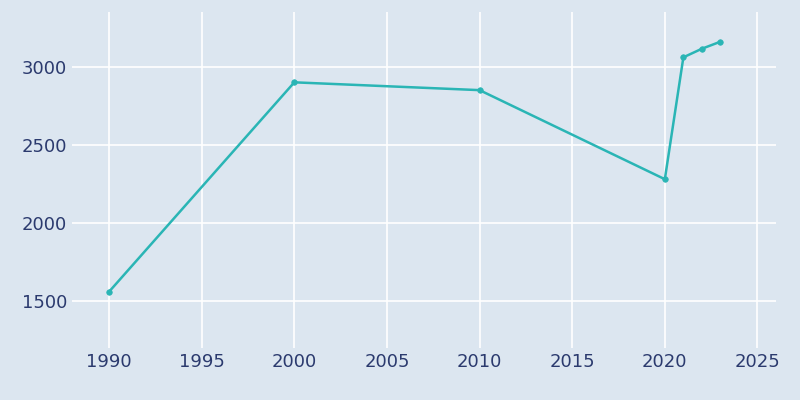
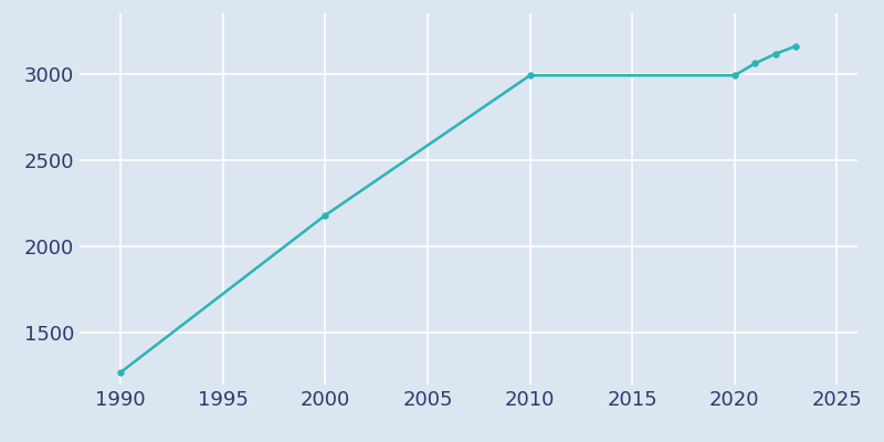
1990: 1560 -> 1270
2000: 2900 -> 2180
2010: 2850 -> 2990
2020: 2280 -> 2990
